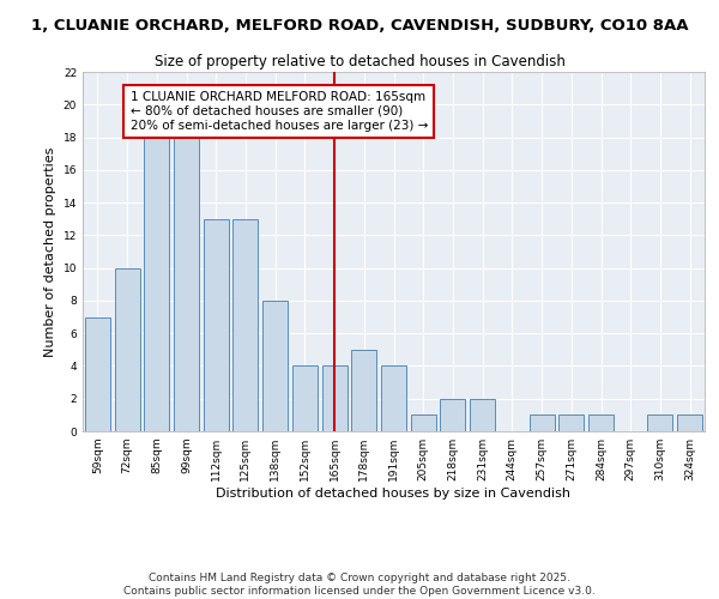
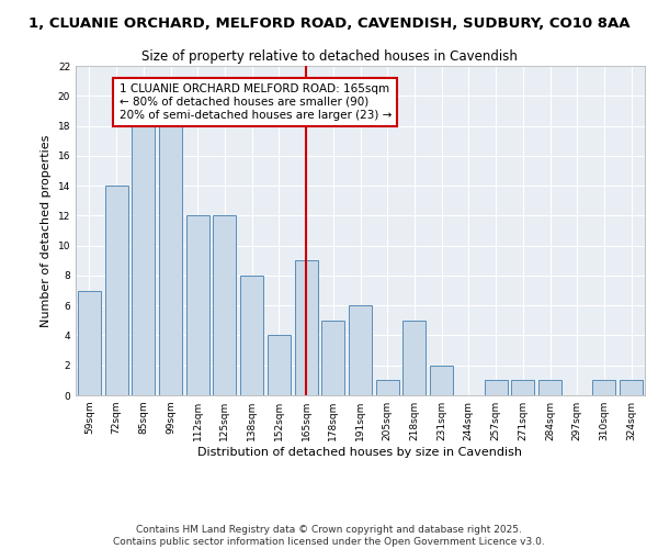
72sqm: 10 -> 14
112sqm: 13 -> 12
125sqm: 13 -> 12
165sqm: 4 -> 9
191sqm: 4 -> 6
218sqm: 2 -> 5
